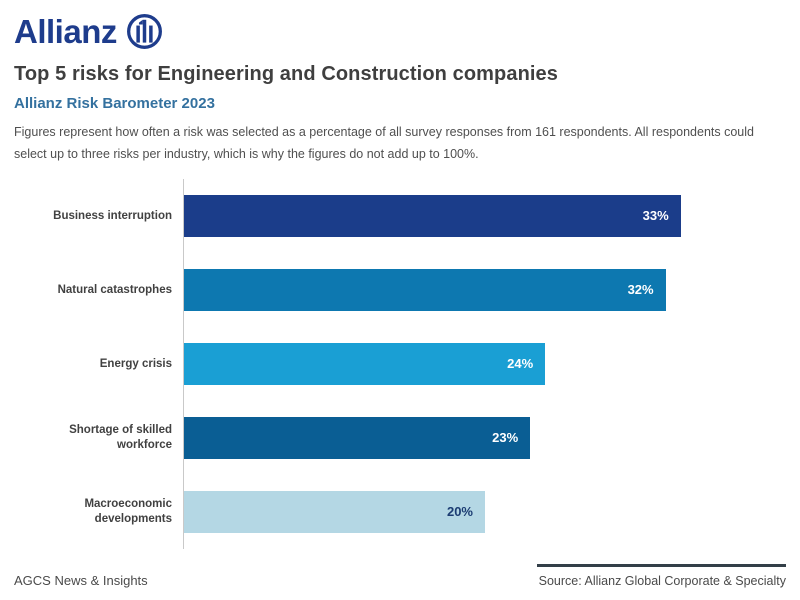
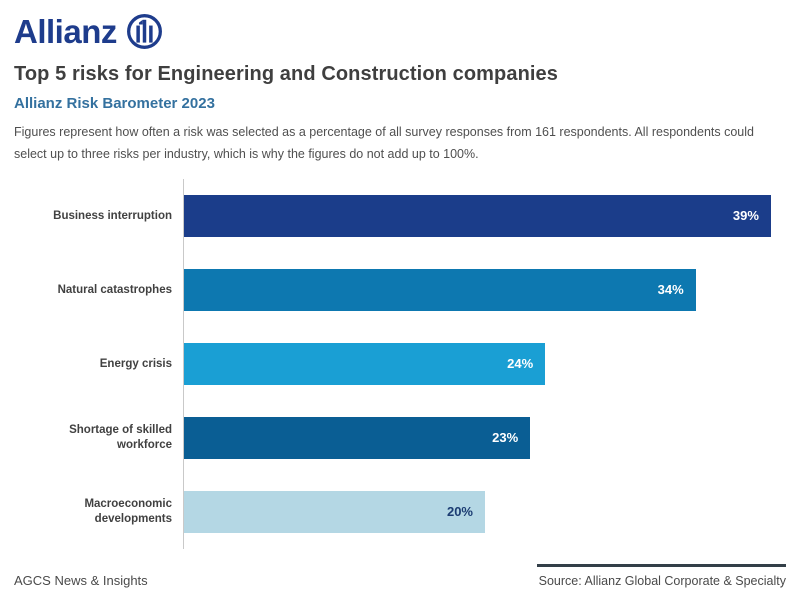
Business interruption: 33% -> 39%
Natural catastrophes: 32% -> 34%
